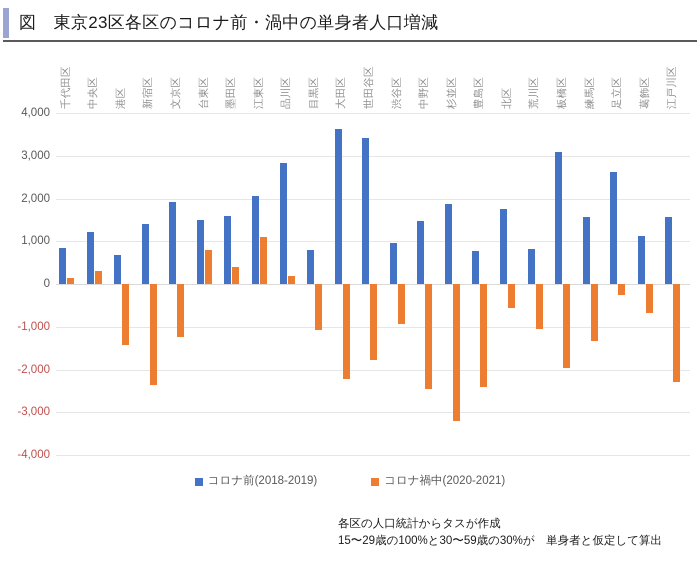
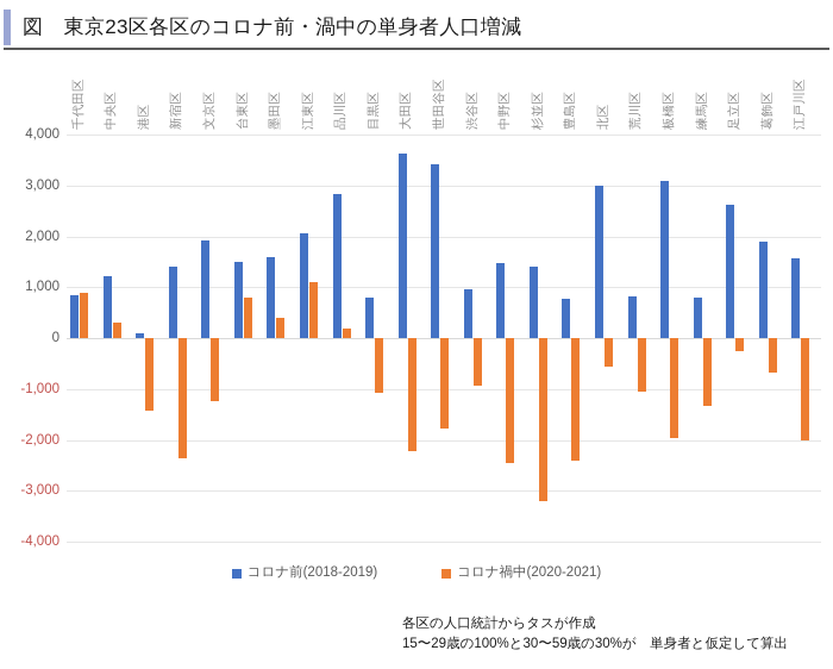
コロナ禍中(2020-2021)/千代田区: 200 -> 900
コロナ前(2018-2019)/港区: 700 -> 100
コロナ前(2018-2019)/杉並区: 1900 -> 1400
コロナ前(2018-2019)/北区: 1800 -> 3000
コロナ前(2018-2019)/練馬区: 1600 -> 800
コロナ前(2018-2019)/葛飾区: 1100 -> 1900
コロナ禍中(2020-2021)/江戸川区: -2300 -> -2000
